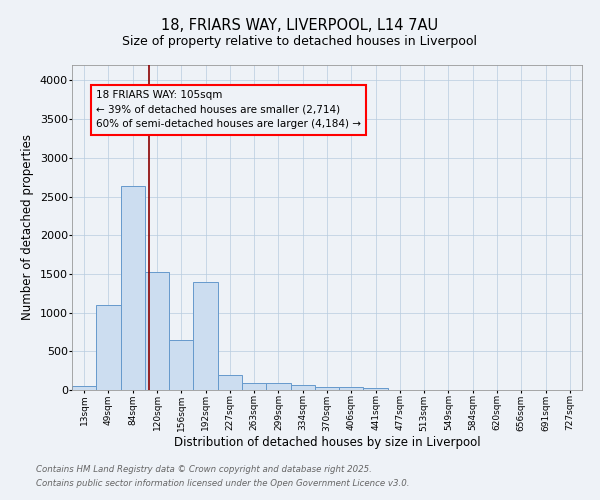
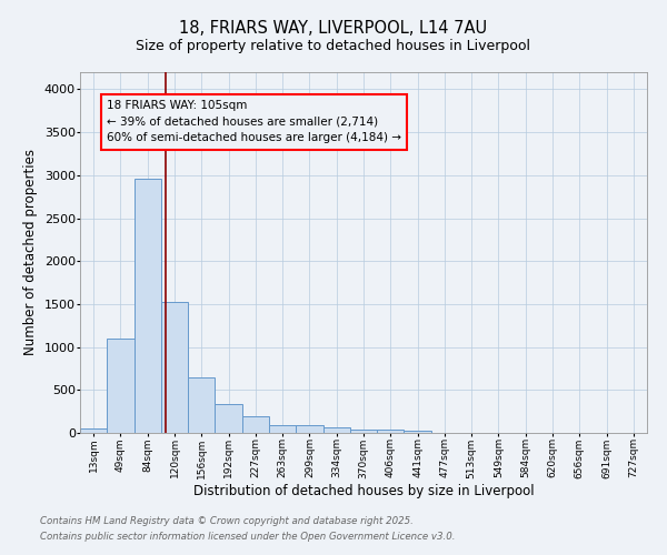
84sqm: 2640 -> 2960
192sqm: 1400 -> 330
